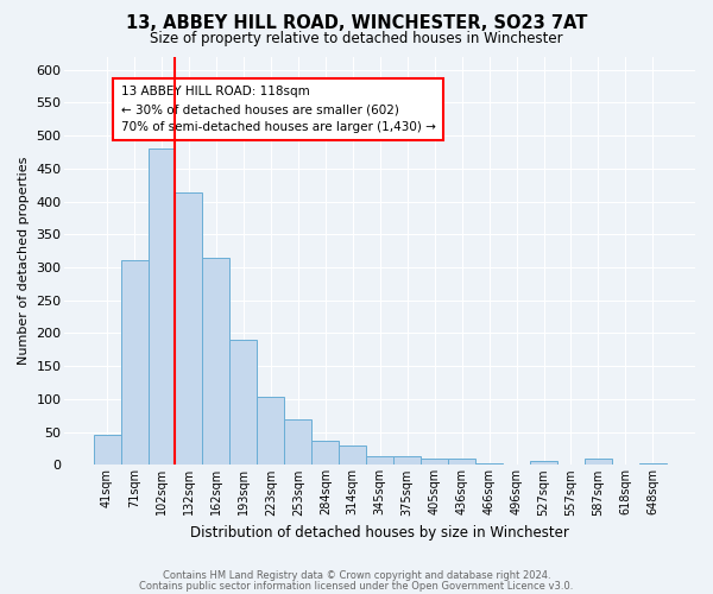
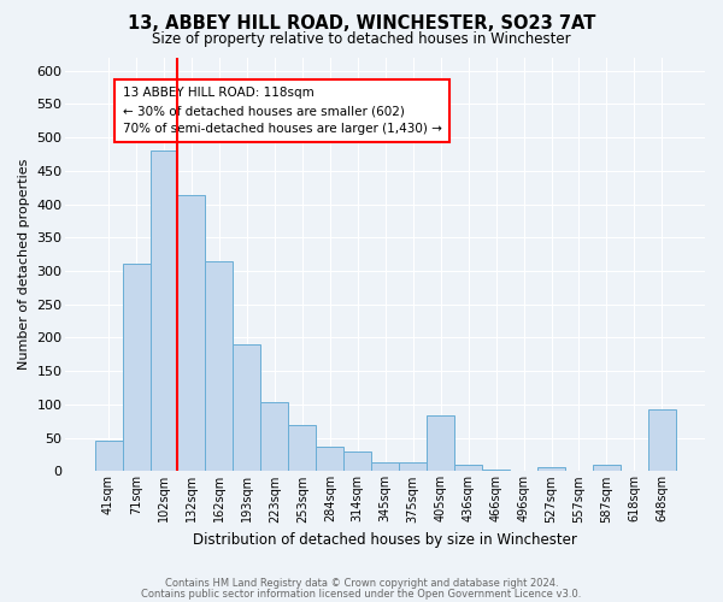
405sqm: 10 -> 84
648sqm: 3 -> 92
